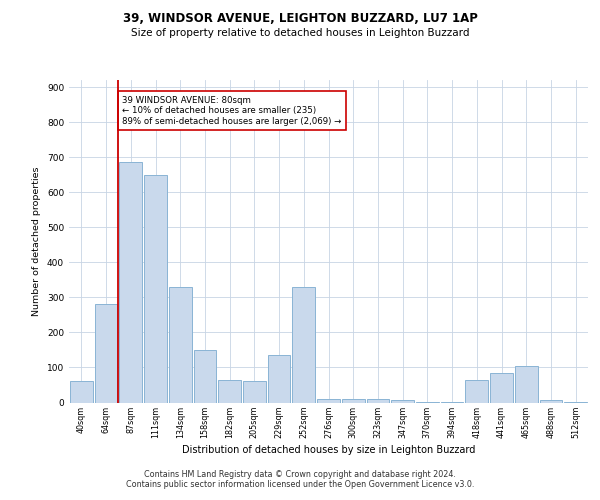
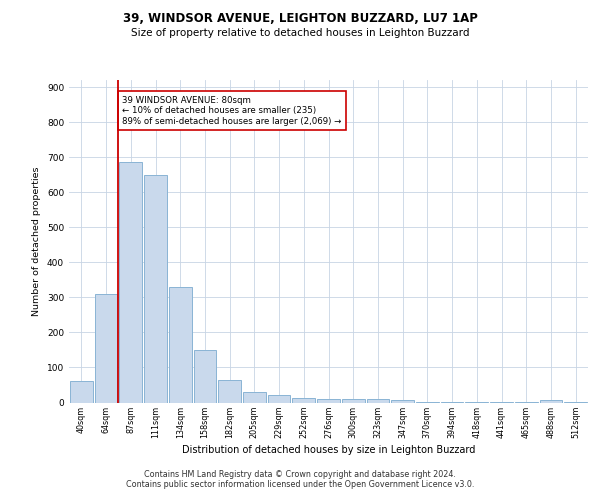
64sqm: 280 -> 310
205sqm: 60 -> 30
229sqm: 135 -> 20
252sqm: 330 -> 12
418sqm: 65 -> 2
441sqm: 85 -> 2
465sqm: 105 -> 2
